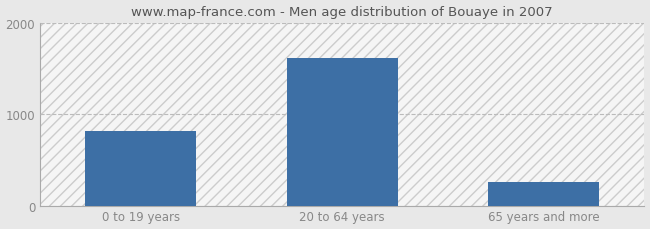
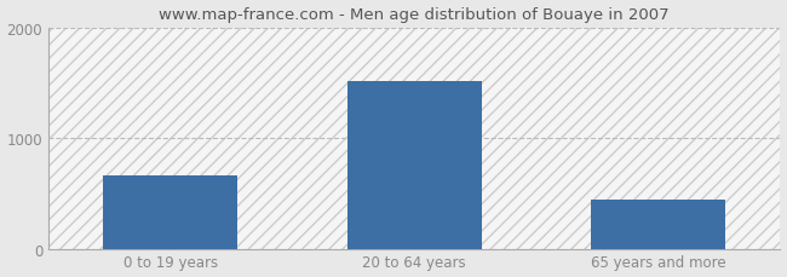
0 to 19 years: 820 -> 660
20 to 64 years: 1620 -> 1520
65 years and more: 260 -> 440
